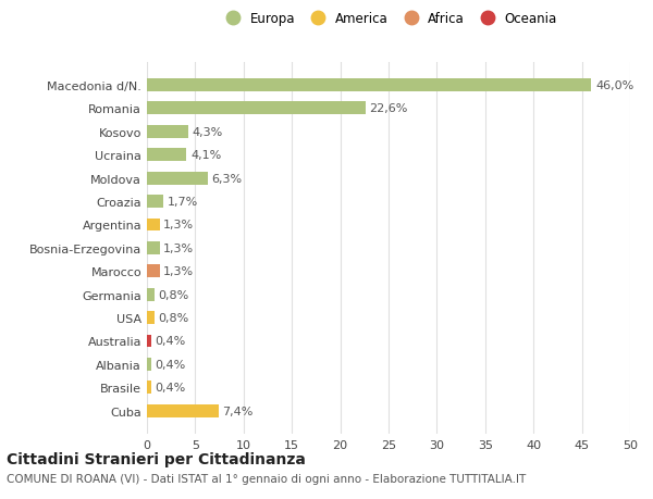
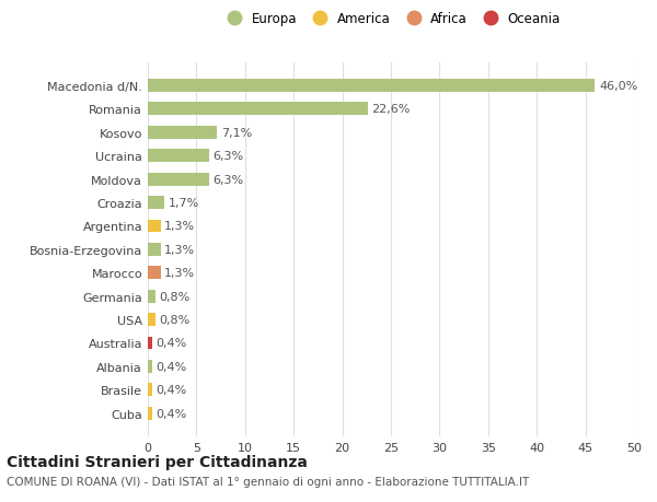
Kosovo: 4,3% -> 7,1%
Ucraina: 4,1% -> 6,3%
Cuba: 7,4% -> 0,4%
